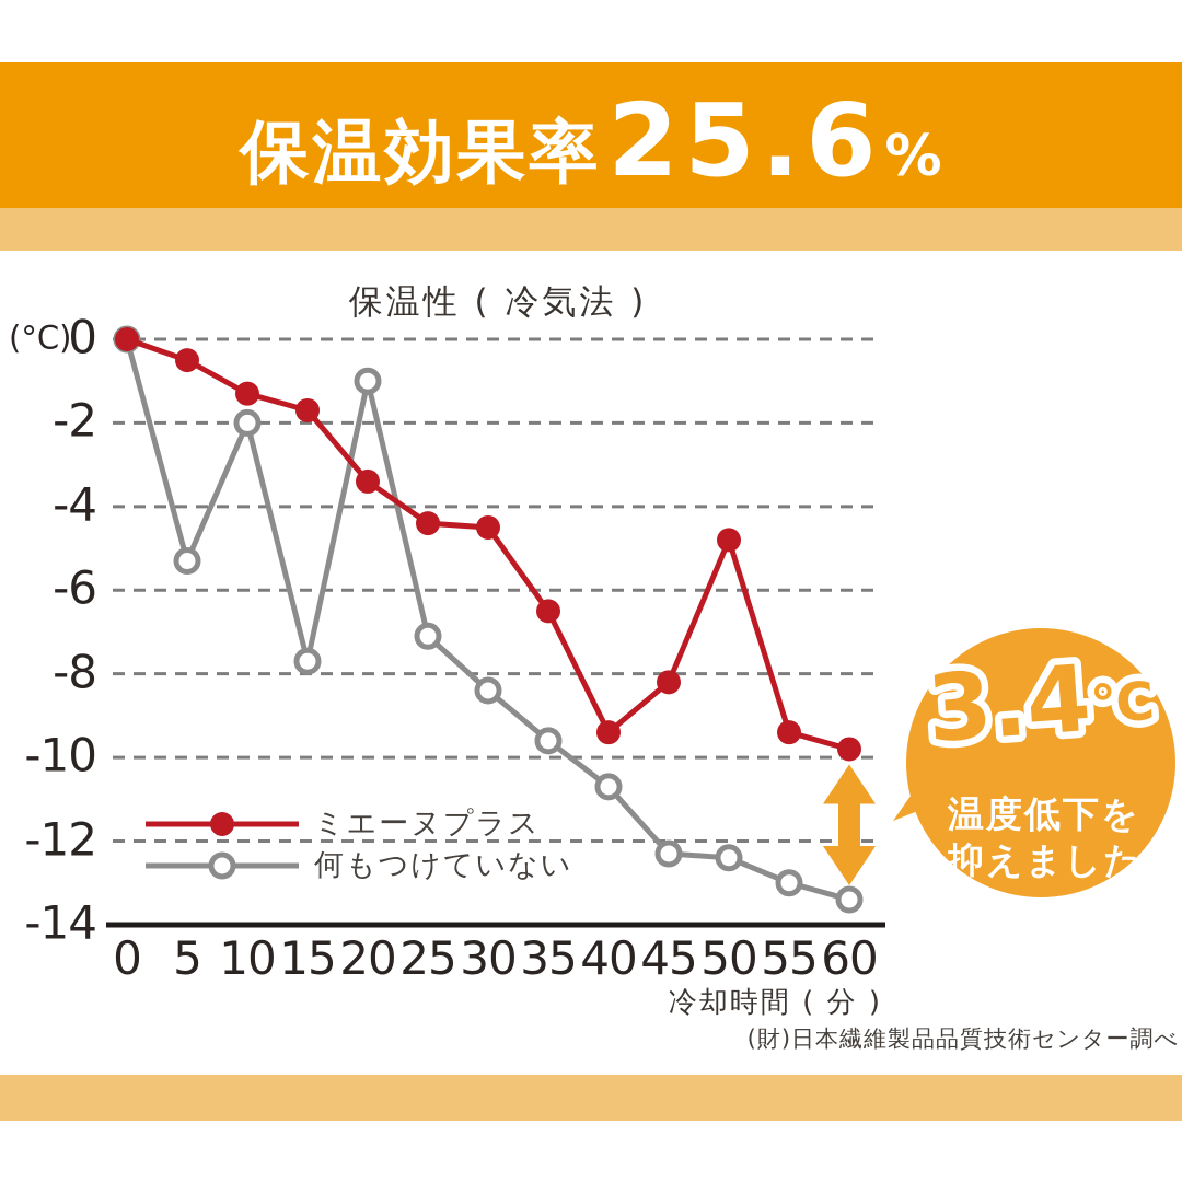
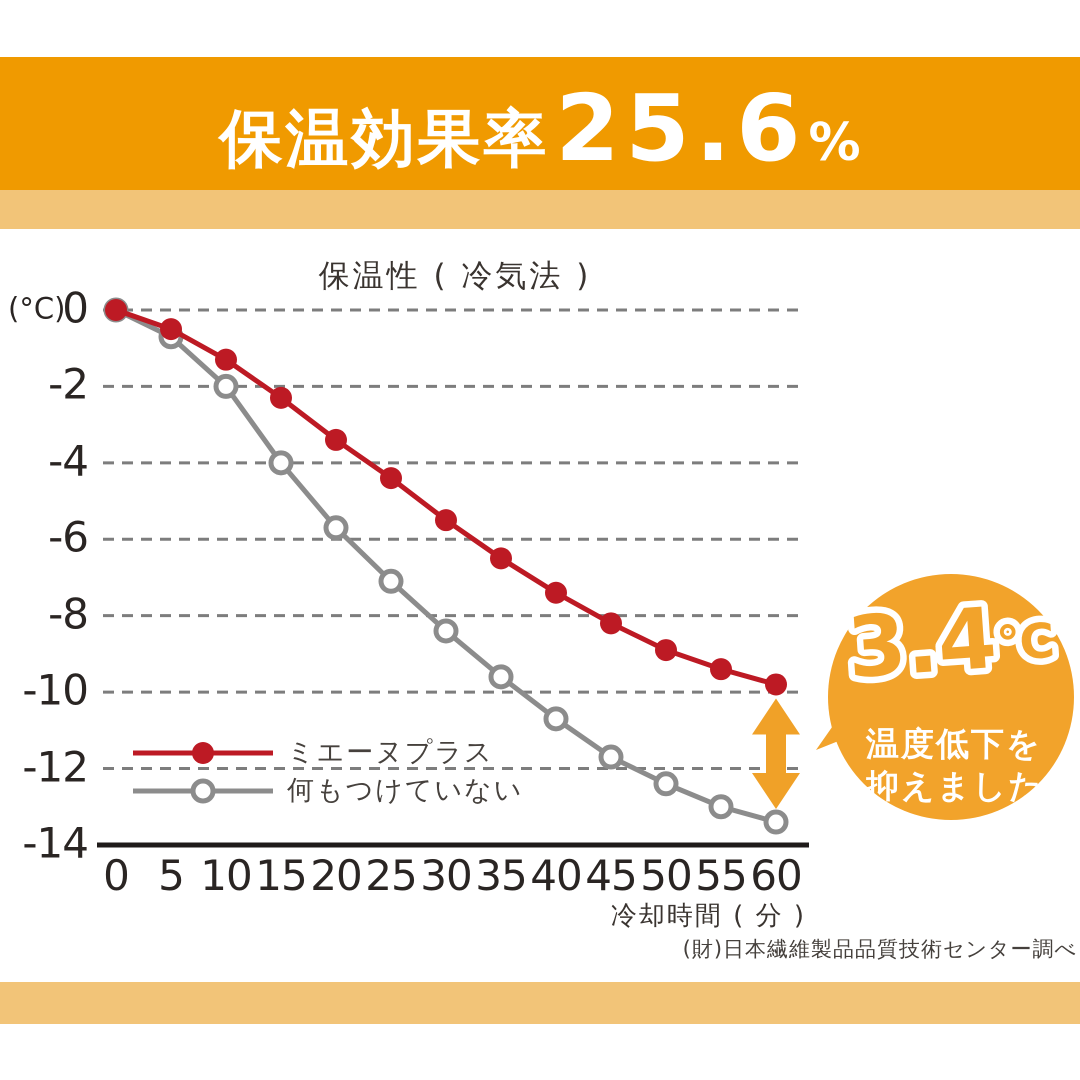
何もつけていない/5: -5.3 -> -0.7
ミエーヌプラス/15: -1.7 -> -2.3
何もつけていない/15: -7.7 -> -4.0
何もつけていない/20: -1.0 -> -5.7
ミエーヌプラス/30: -4.5 -> -5.5
ミエーヌプラス/40: -9.4 -> -7.4
何もつけていない/45: -12.3 -> -11.7
ミエーヌプラス/50: -4.8 -> -8.9
